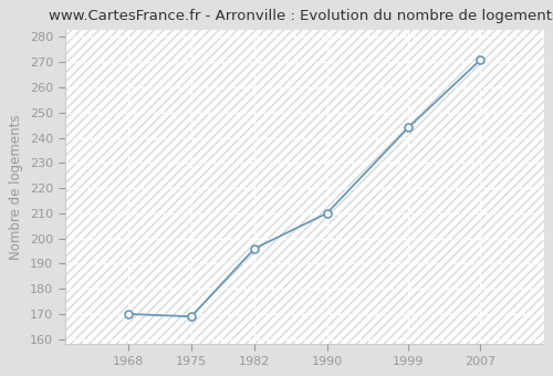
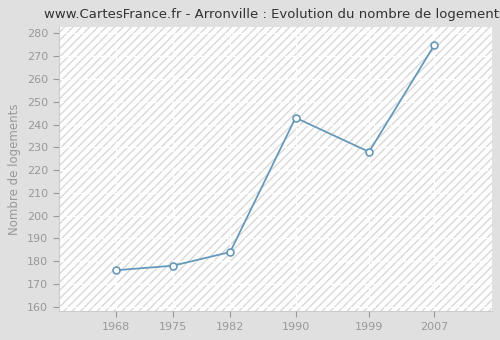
1968: 170 -> 176
1975: 169 -> 178
1982: 196 -> 184
1990: 210 -> 243
1999: 244 -> 228
2007: 271 -> 275
